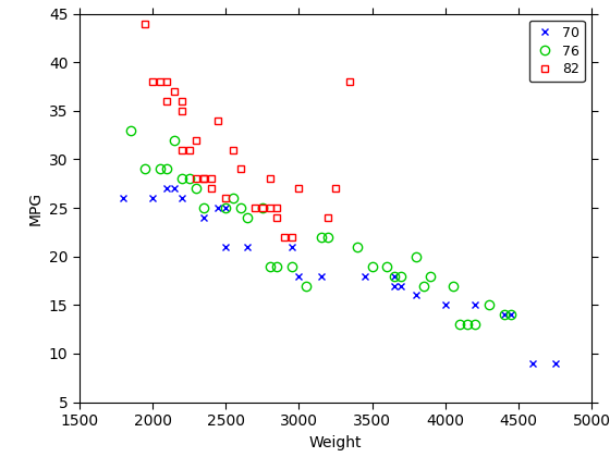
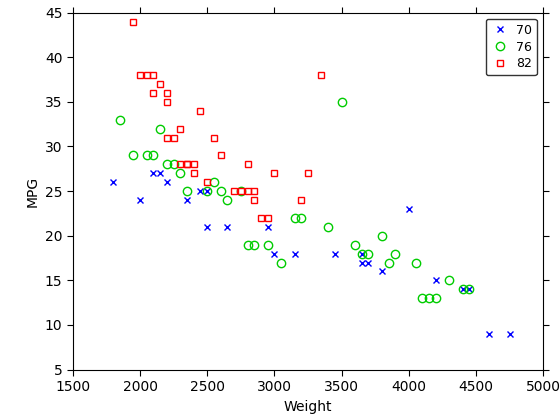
70/2000: 26 -> 24
76/3500: 19 -> 35
70/4000: 15 -> 23
